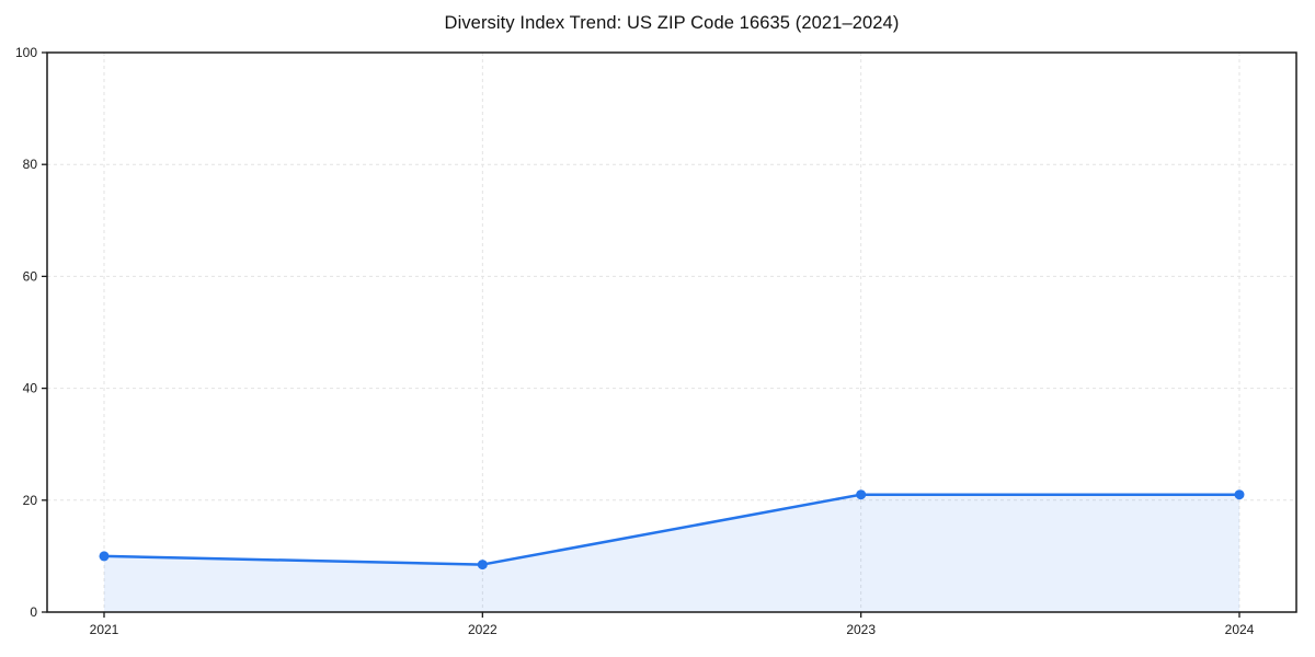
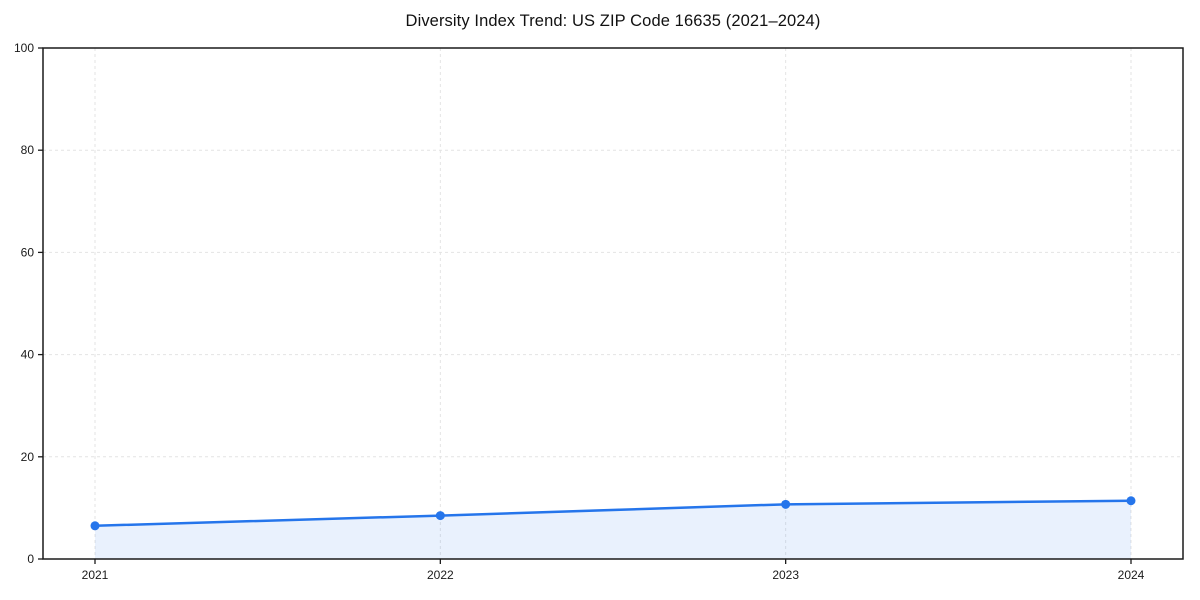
2021: 10 -> 6
2023: 21 -> 11
2024: 21 -> 11
